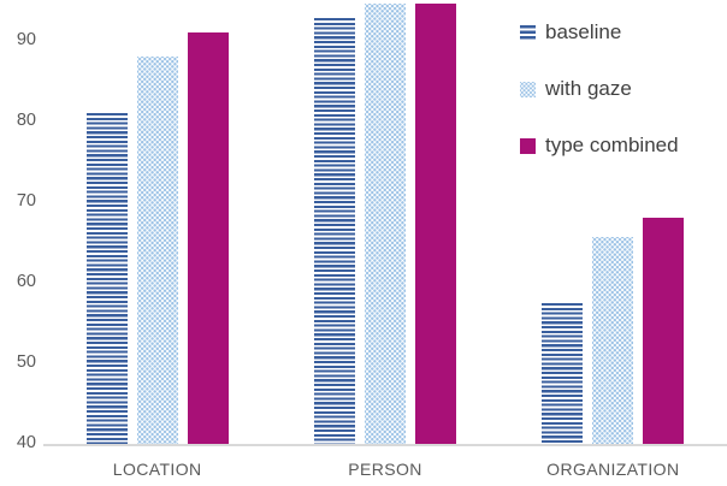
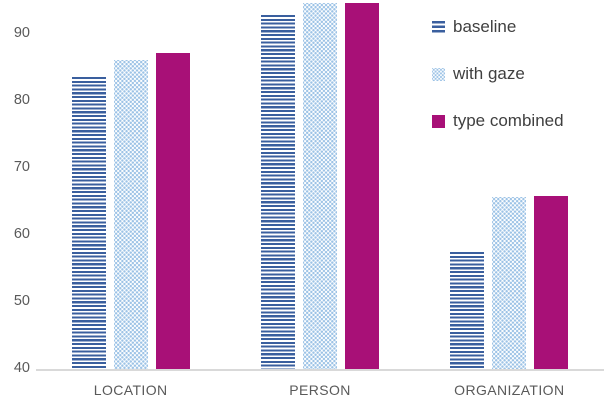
baseline/LOCATION: 81 -> 84
with gaze/LOCATION: 88 -> 86
type combined/LOCATION: 91 -> 87
type combined/ORGANIZATION: 68 -> 66
